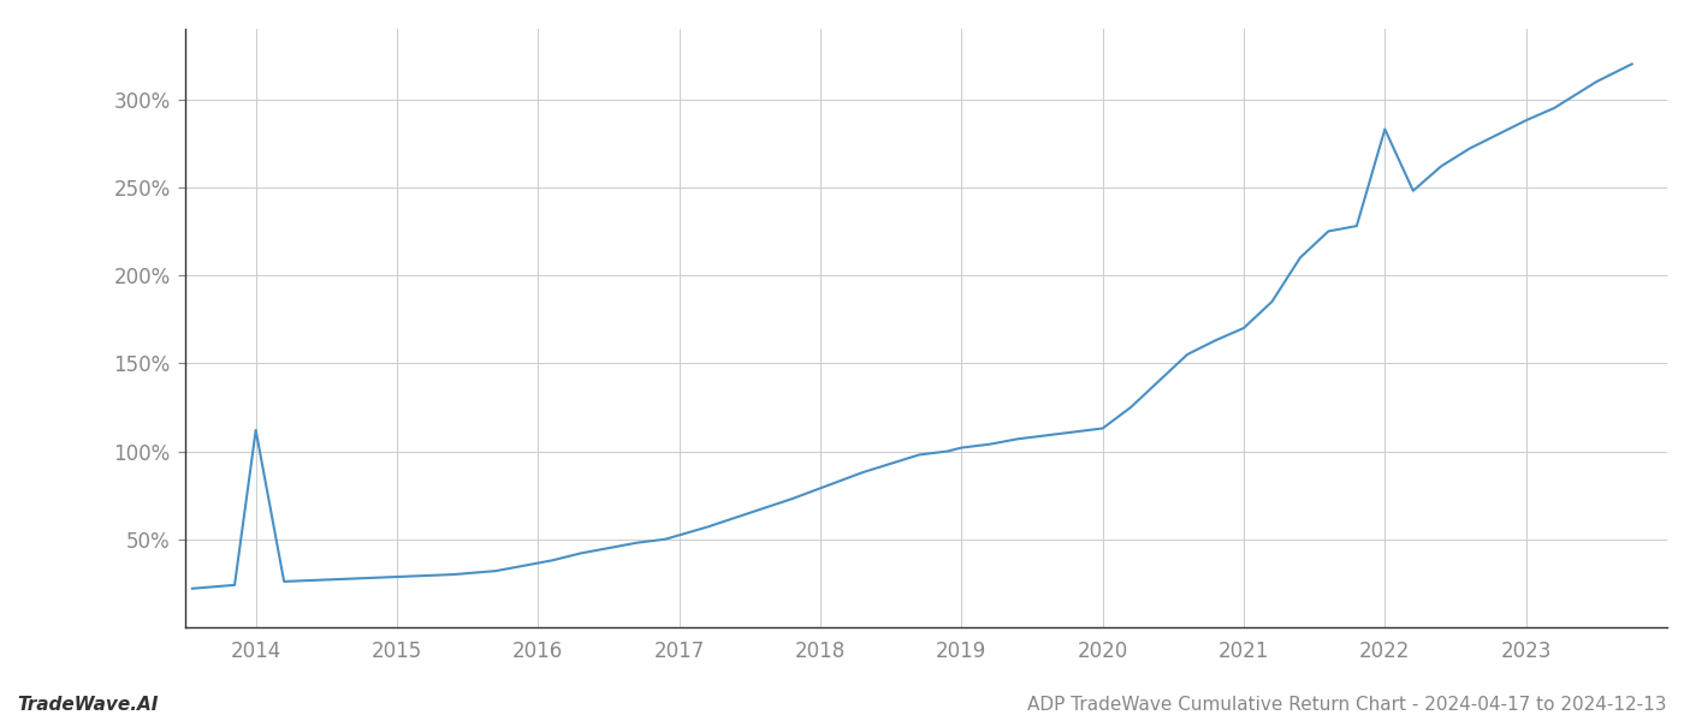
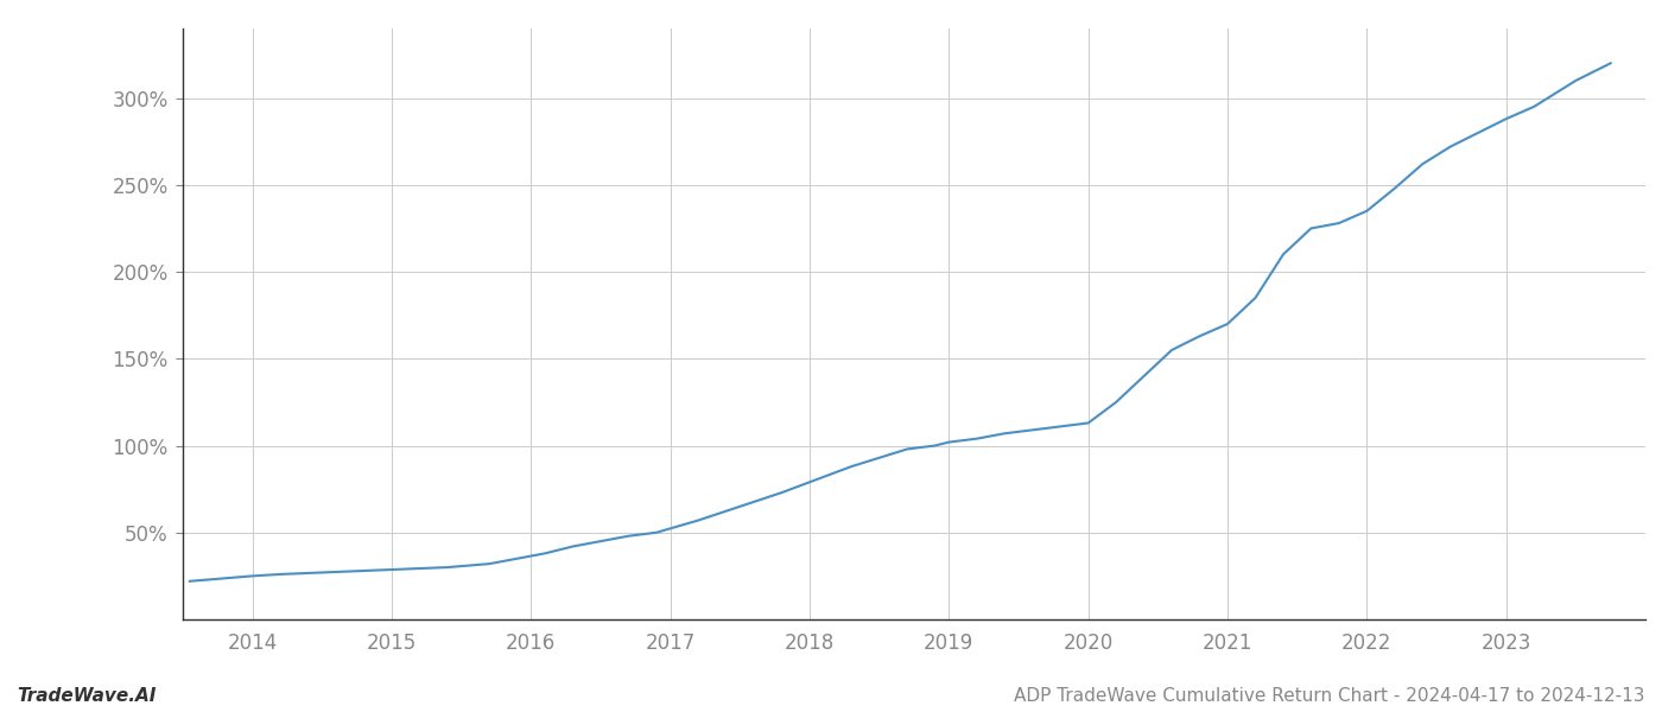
2014: 112% -> 25%
2022: 283% -> 235%
